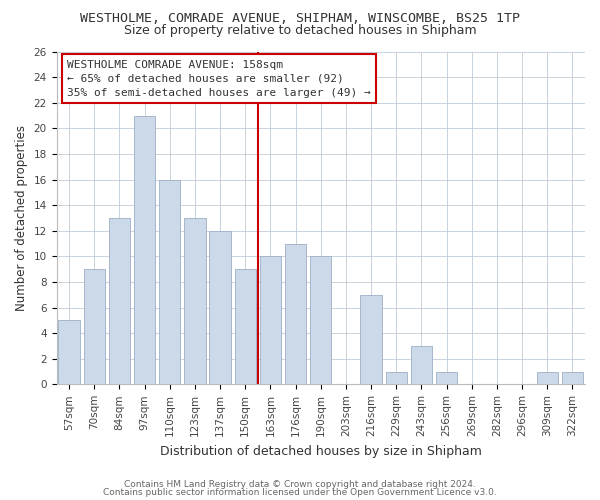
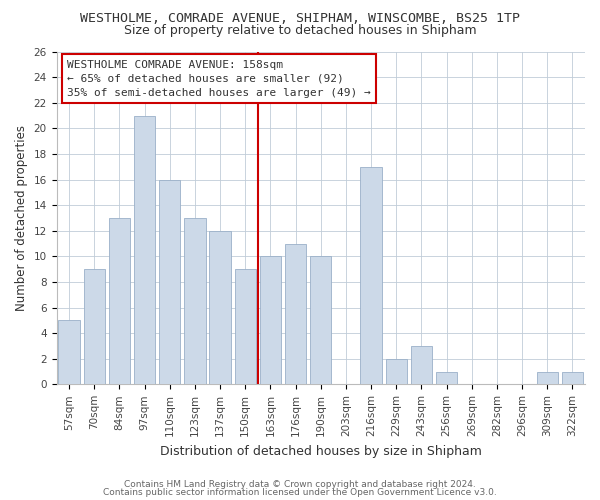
216sqm: 7 -> 17
229sqm: 1 -> 2
